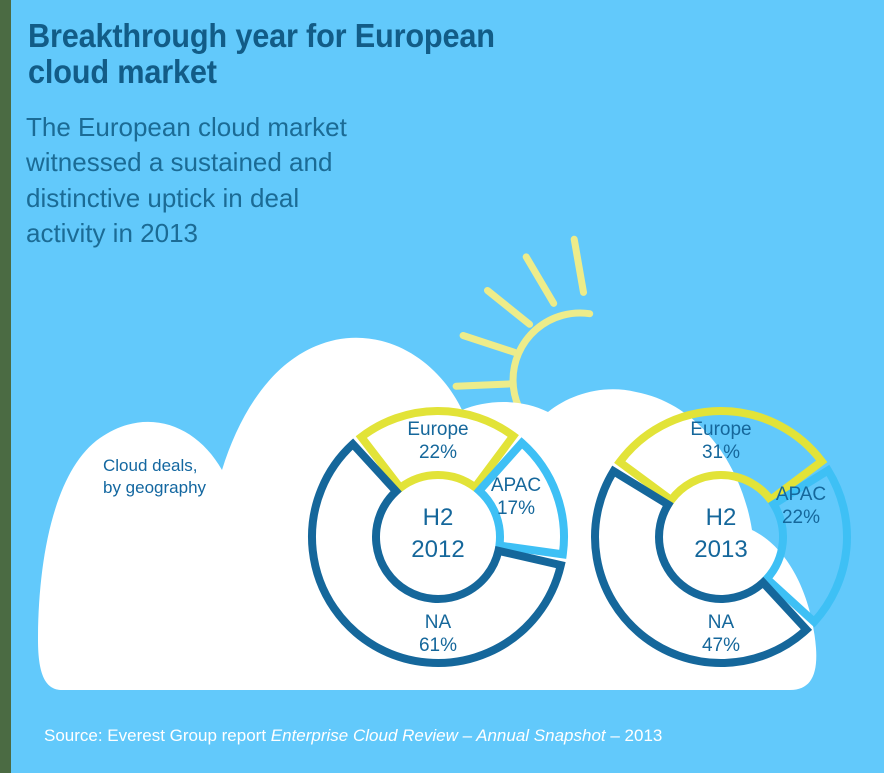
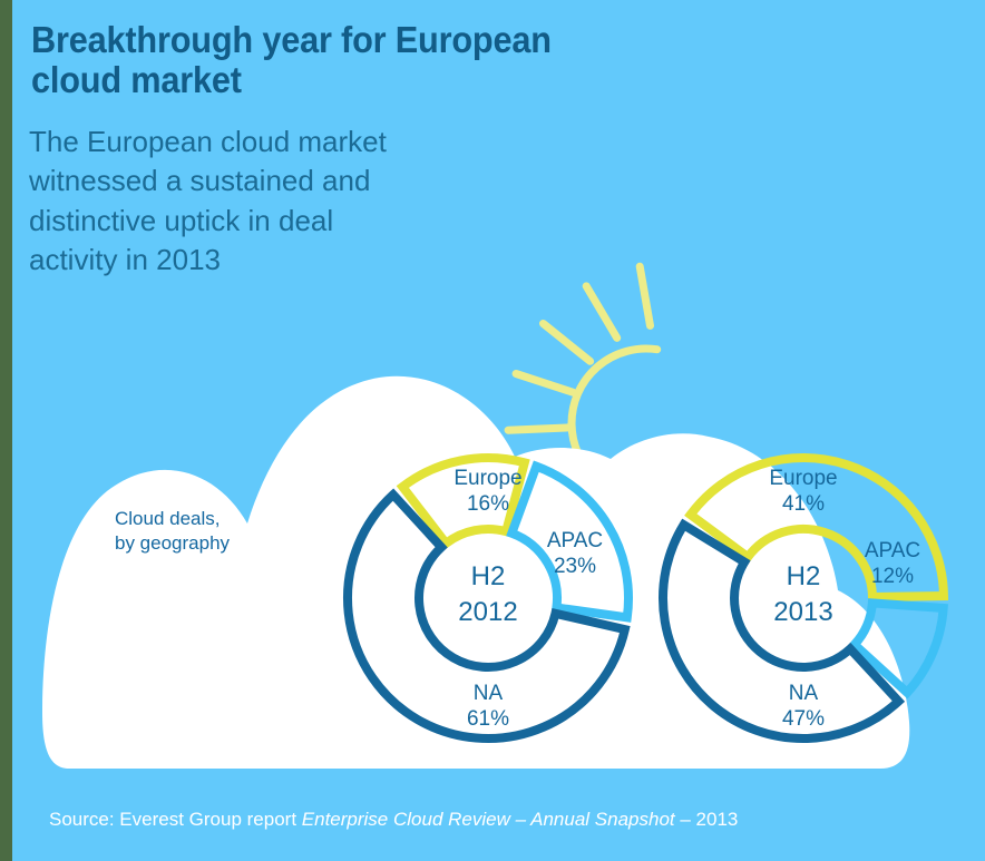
H2 2012/Europe: 22% -> 16%
H2 2012/APAC: 17% -> 23%
H2 2013/Europe: 31% -> 41%
H2 2013/APAC: 22% -> 12%
